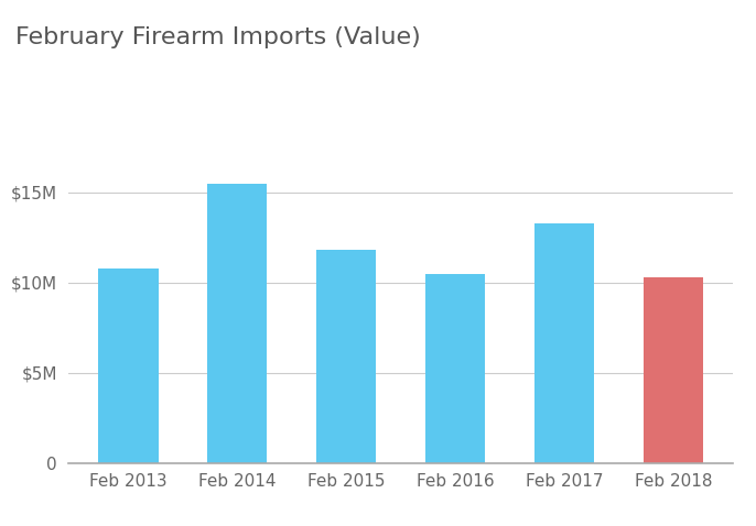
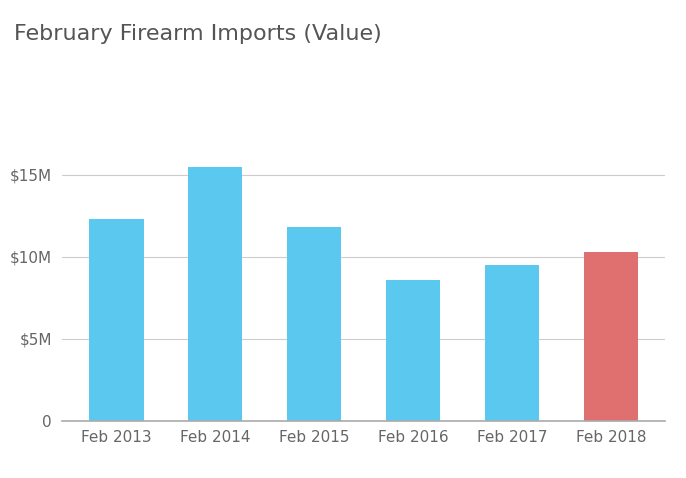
Feb 2013: $10.8M -> $12.3M
Feb 2016: $10.5M -> $8.6M
Feb 2017: $13.3M -> $9.5M
